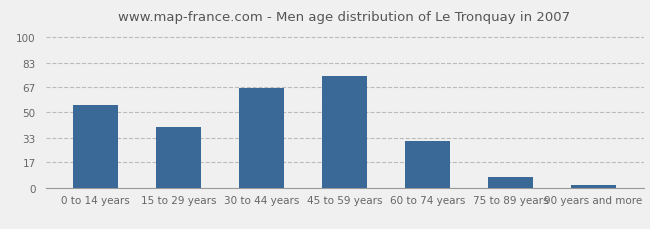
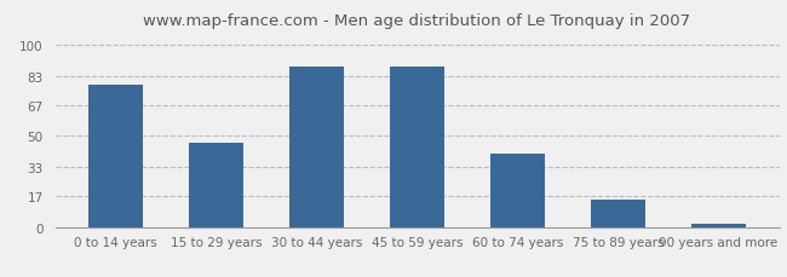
0 to 14 years: 55 -> 78
15 to 29 years: 40 -> 46
30 to 44 years: 66 -> 88
45 to 59 years: 74 -> 88
60 to 74 years: 31 -> 40
75 to 89 years: 7 -> 15
